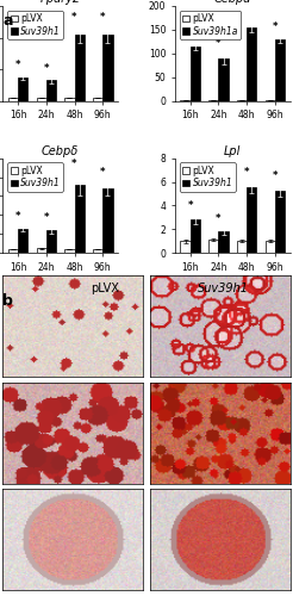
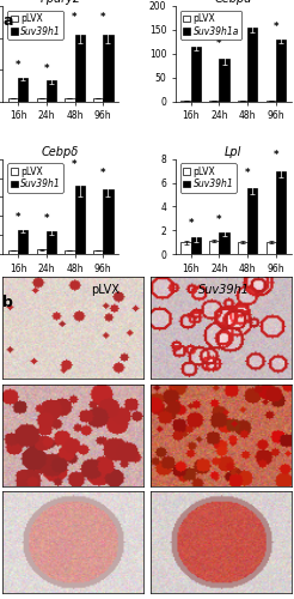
Lpl/Suv39h1/16h: 2.8 -> 1.4
Lpl/Suv39h1/96h: 5.2 -> 7.0
